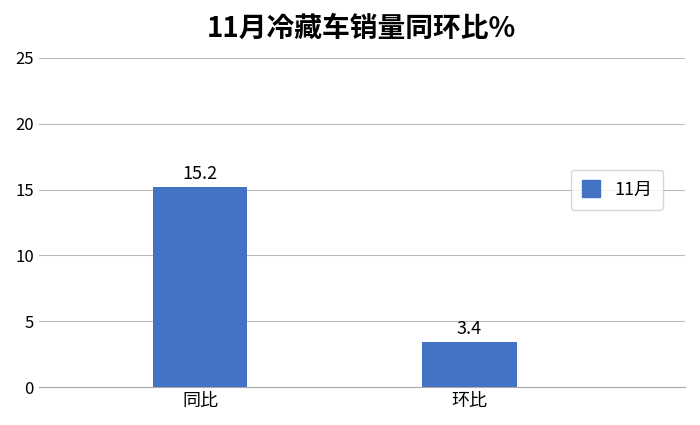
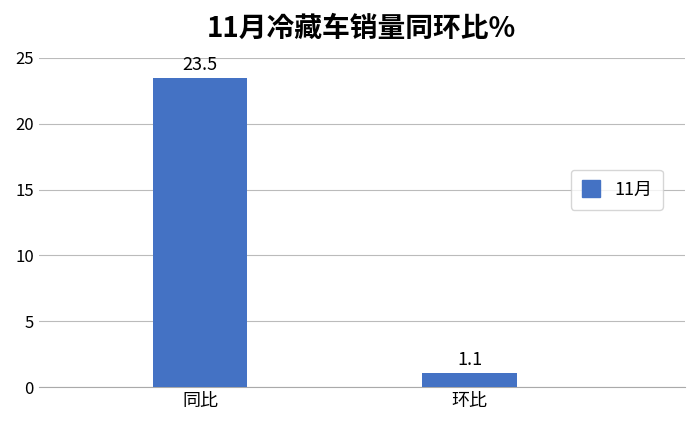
同比: 15.2 -> 23.5
环比: 3.4 -> 1.1
